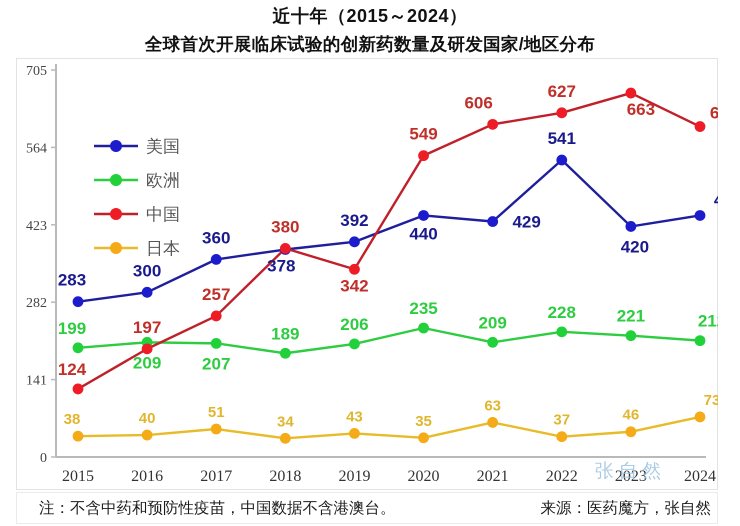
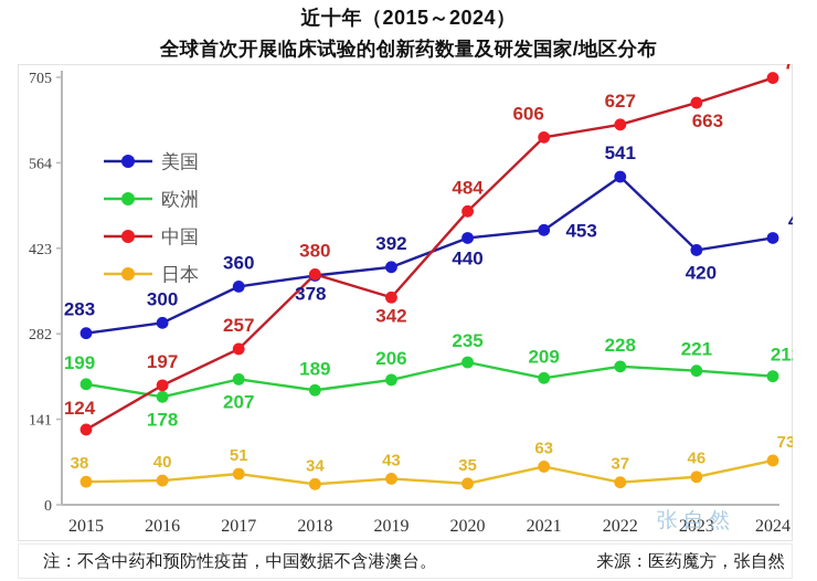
欧洲/2016: 209 -> 178
中国/2020: 549 -> 484
美国/2021: 429 -> 453
中国/2024: 602 -> 704
